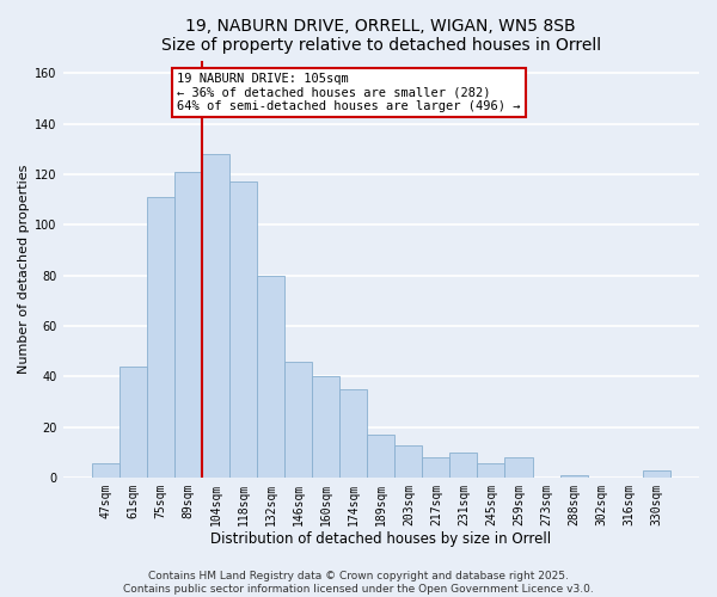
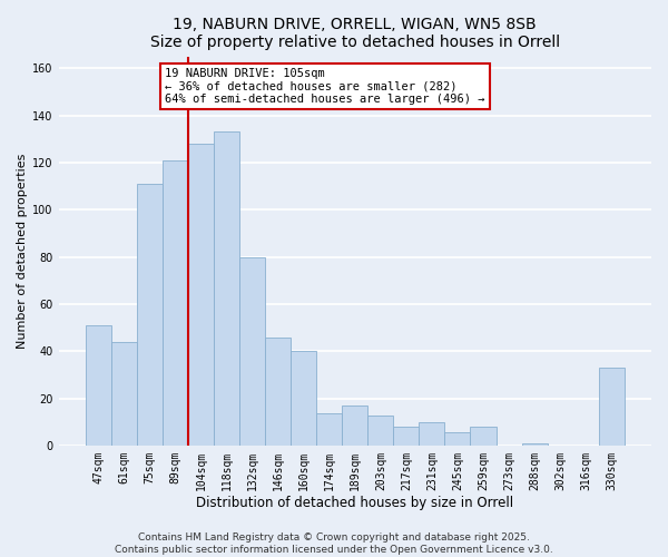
47sqm: 6 -> 51
118sqm: 117 -> 133
174sqm: 35 -> 14
330sqm: 3 -> 33
